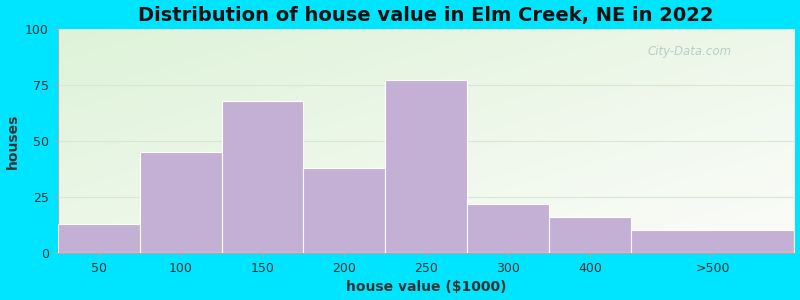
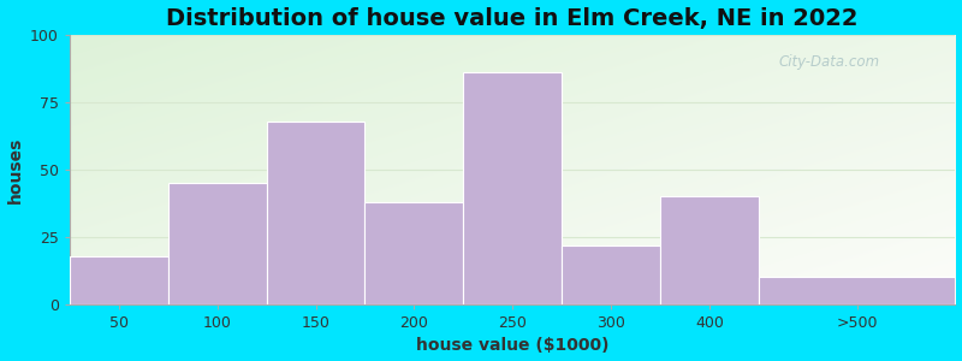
50: 13 -> 18
250: 77 -> 86
400: 16 -> 40
